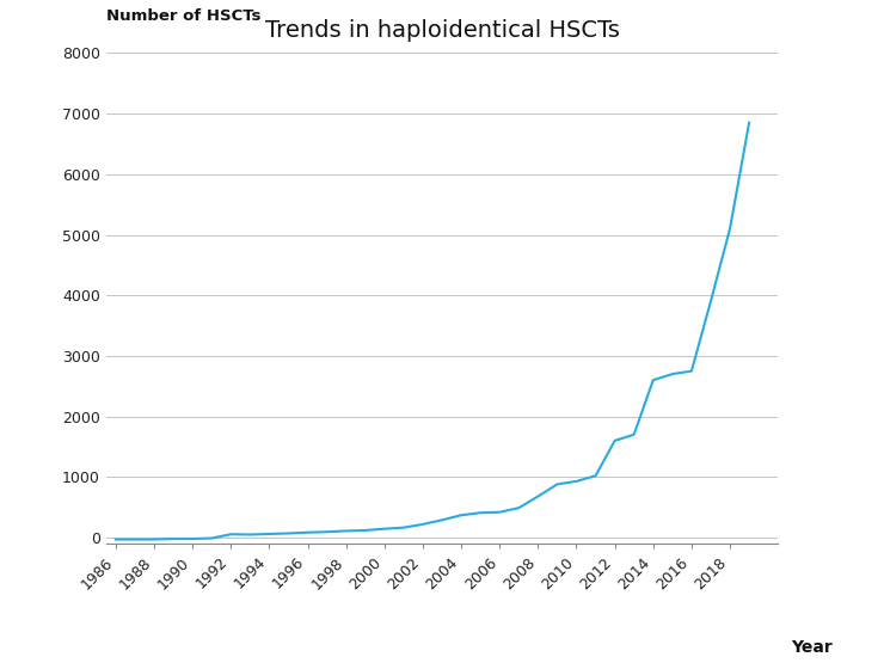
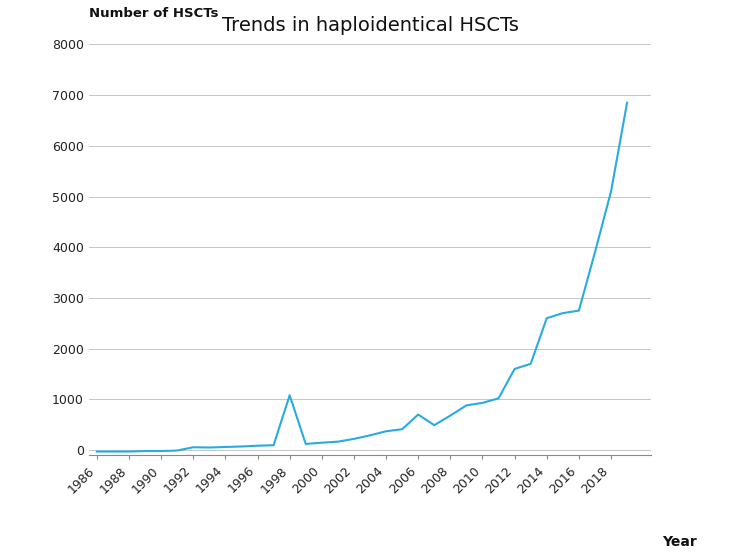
1998: 110 -> 1080
2006: 420 -> 700
